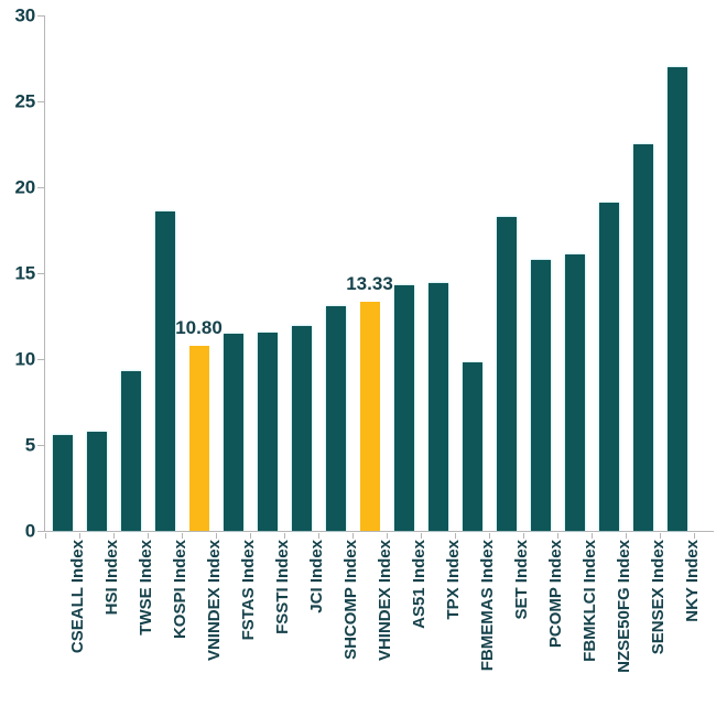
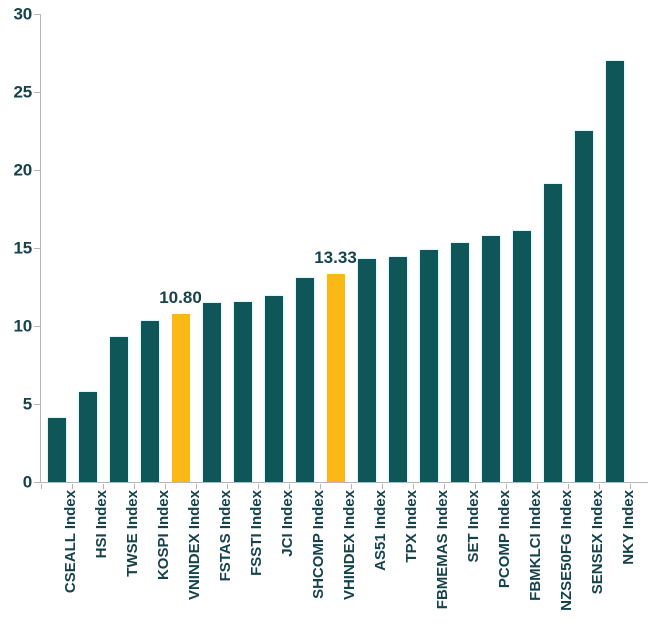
CSEALL Index: 5.6 -> 4.1
KOSPI Index: 18.6 -> 10.3
FBMEMAS Index: 9.8 -> 14.9
SET Index: 18.3 -> 15.3
